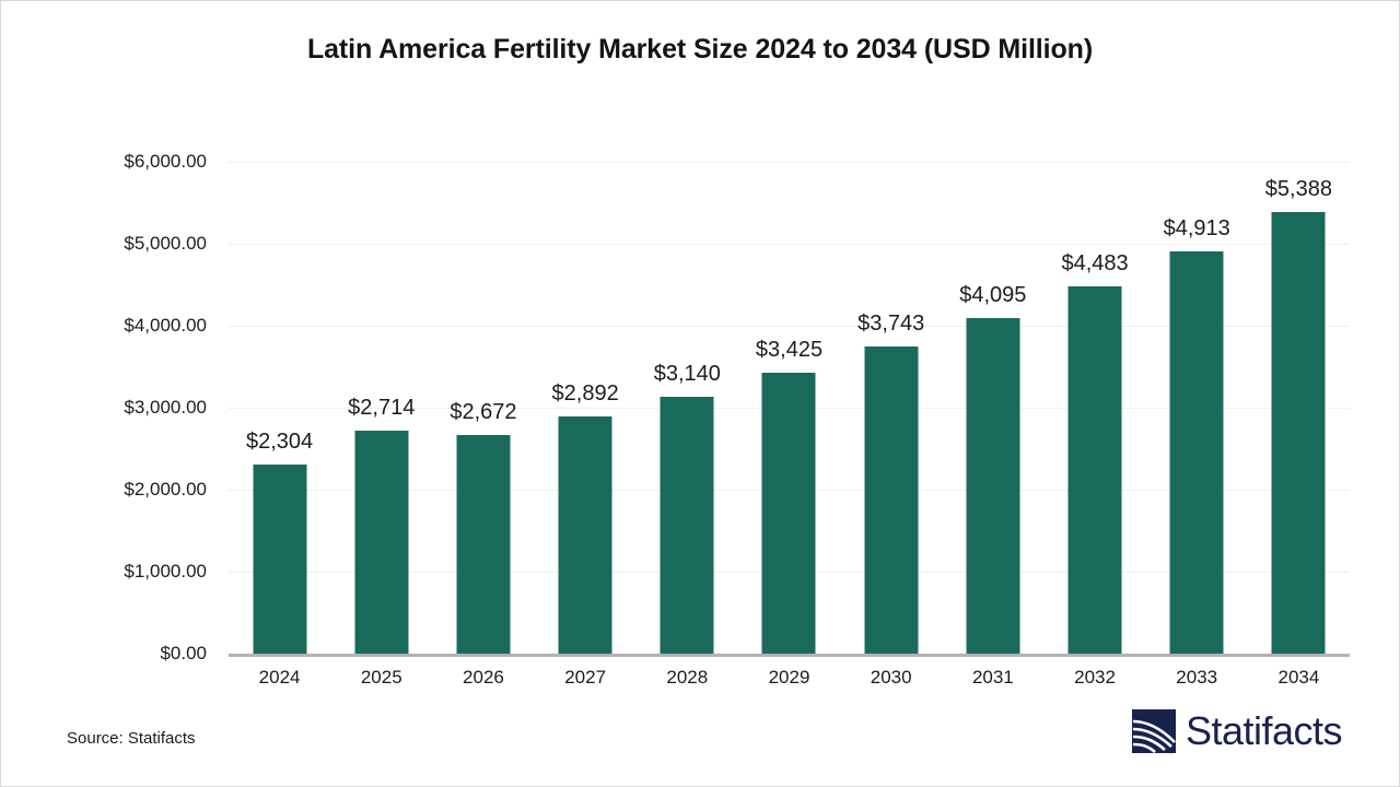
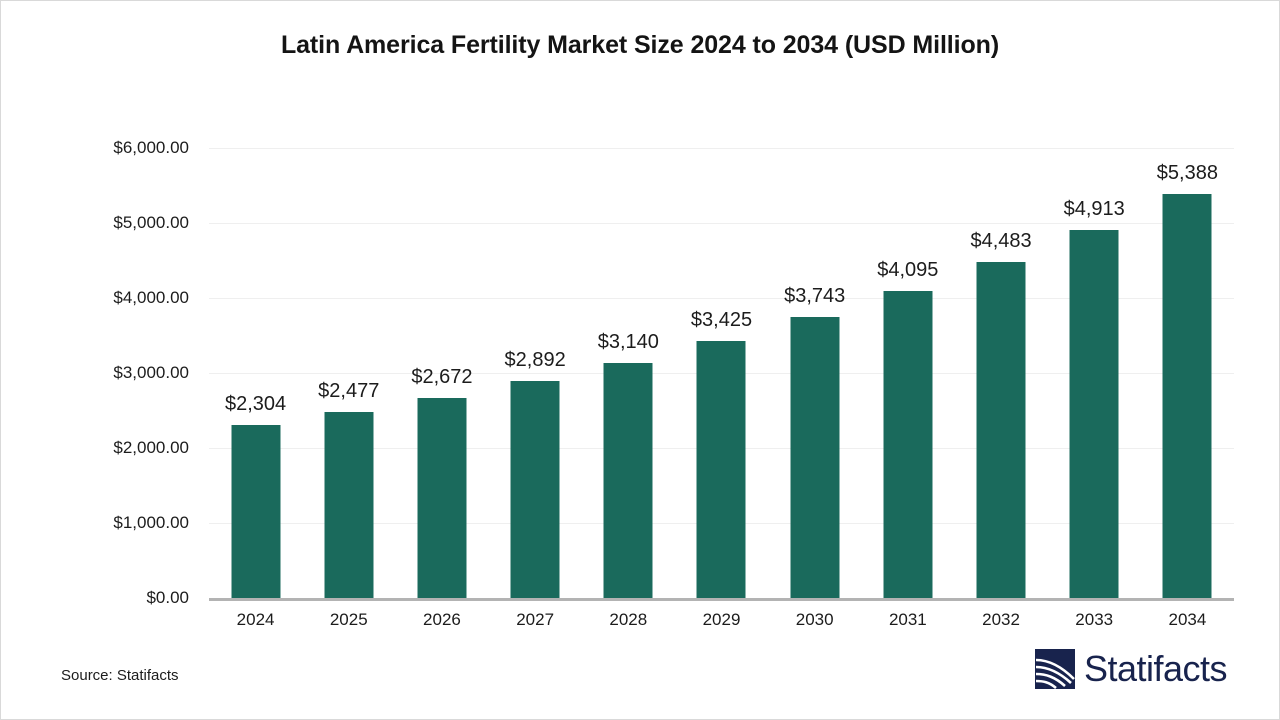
2025: $2,714 -> $2,477
